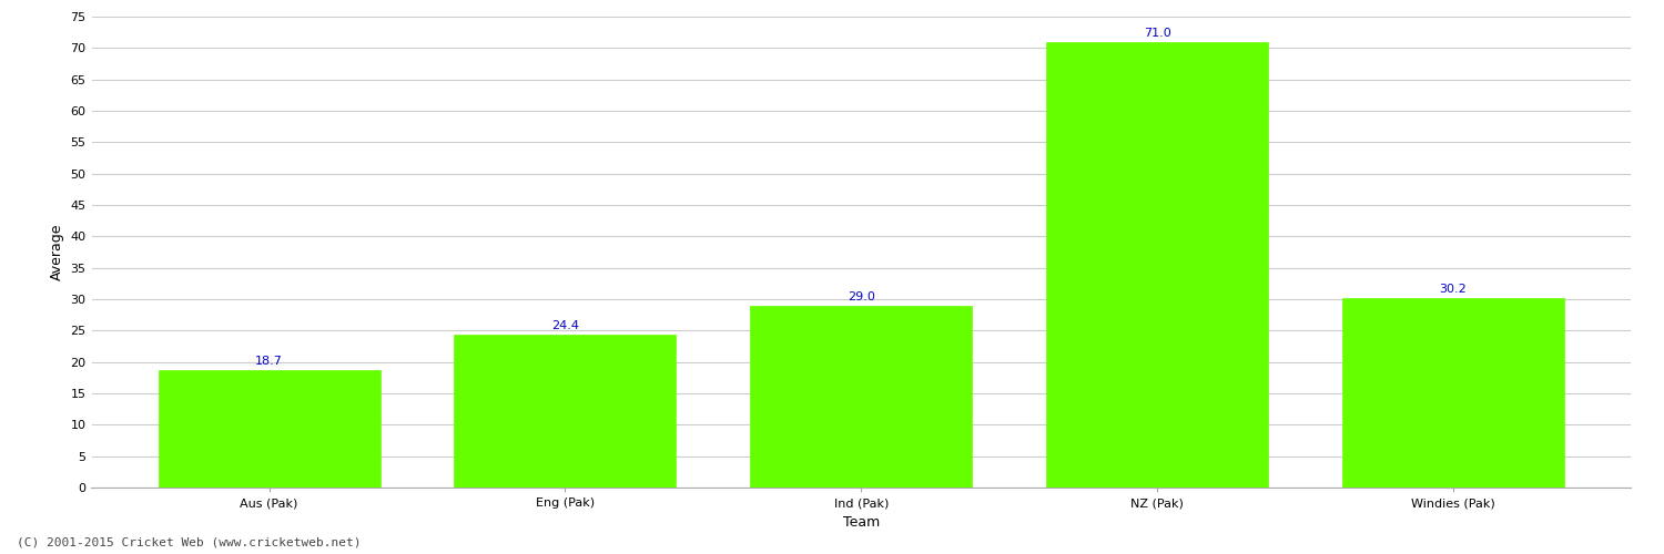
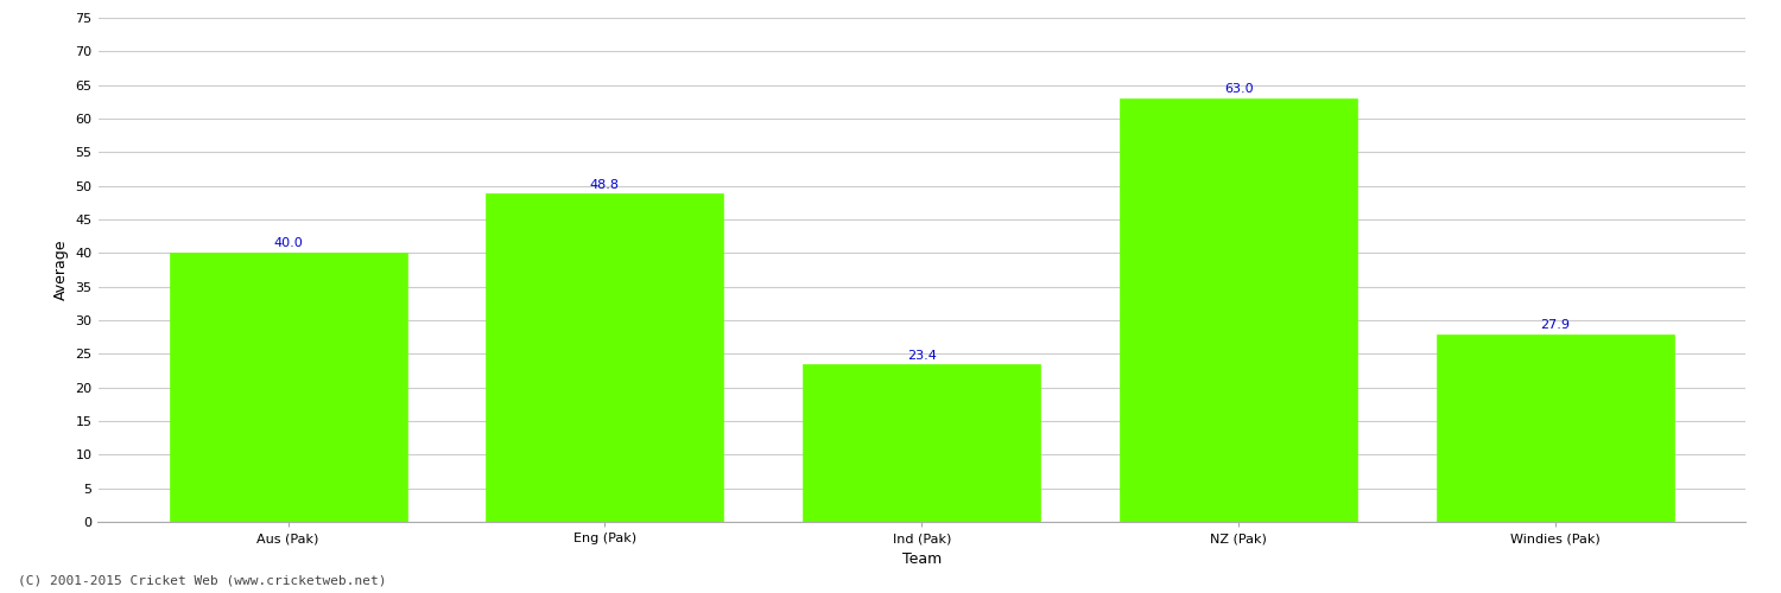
Aus (Pak): 18.7 -> 40.0
Eng (Pak): 24.4 -> 48.8
Ind (Pak): 29.0 -> 23.4
NZ (Pak): 71.0 -> 63.0
Windies (Pak): 30.2 -> 27.9
